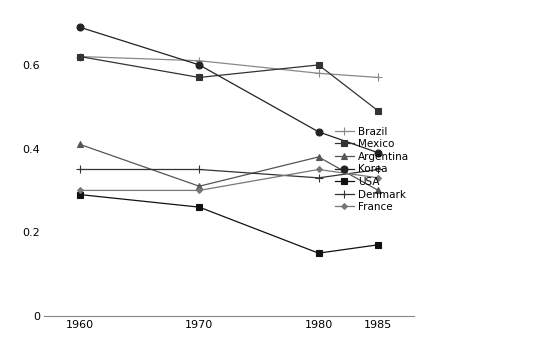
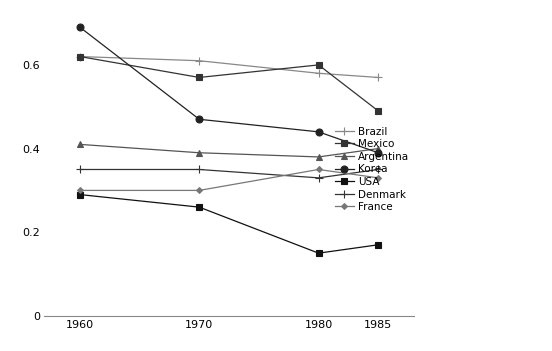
Argentina/1970: 0.31 -> 0.39
Korea/1970: 0.60 -> 0.47
Argentina/1985: 0.30 -> 0.40
